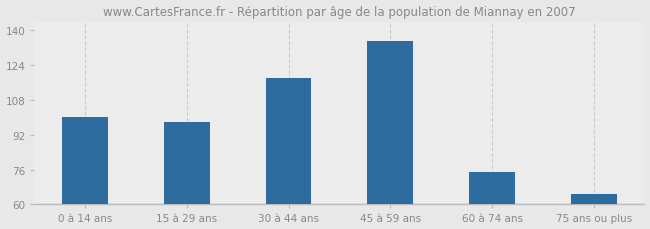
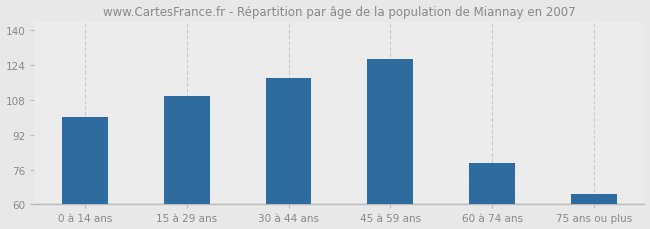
15 à 29 ans: 98 -> 110
45 à 59 ans: 135 -> 127
60 à 74 ans: 75 -> 79
